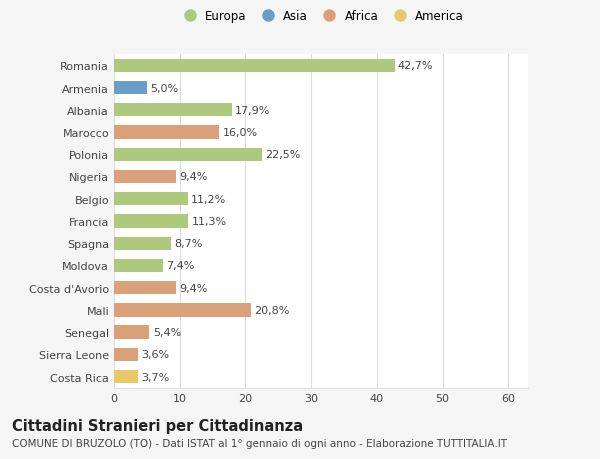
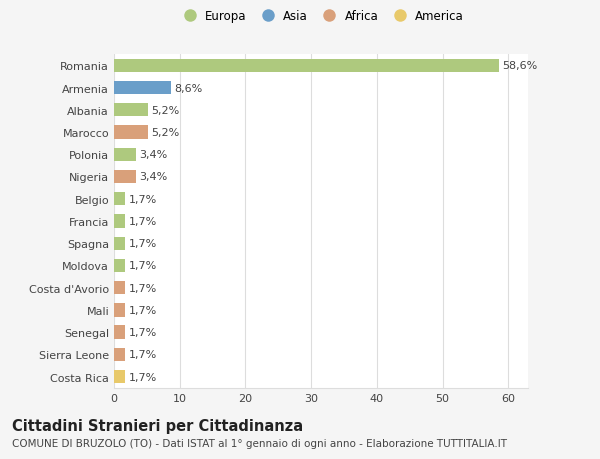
Romania: 42,7% -> 58,6%
Armenia: 5,0% -> 8,6%
Albania: 17,9% -> 5,2%
Marocco: 16,0% -> 5,2%
Polonia: 22,5% -> 3,4%
Nigeria: 9,4% -> 3,4%
Belgio: 11,2% -> 1,7%
Francia: 11,3% -> 1,7%
Spagna: 8,7% -> 1,7%
Moldova: 7,4% -> 1,7%
Costa d'Avorio: 9,4% -> 1,7%
Mali: 20,8% -> 1,7%
Senegal: 5,4% -> 1,7%
Sierra Leone: 3,6% -> 1,7%
Costa Rica: 3,7% -> 1,7%
